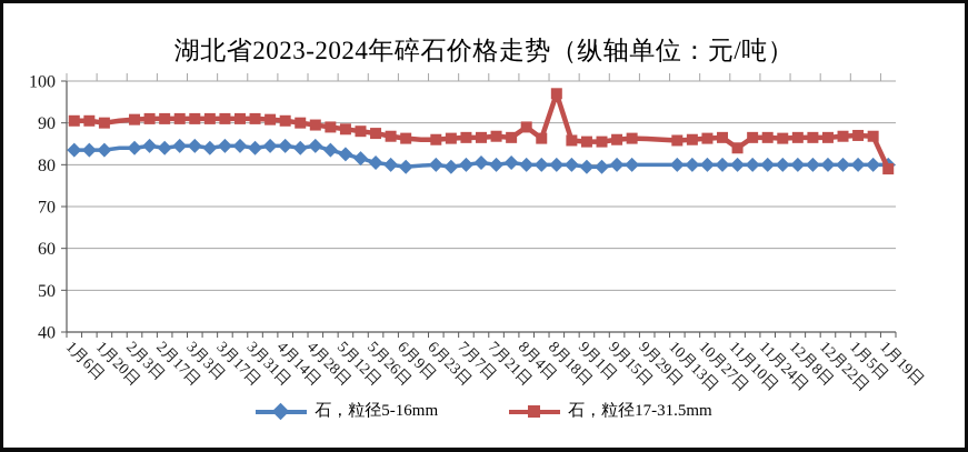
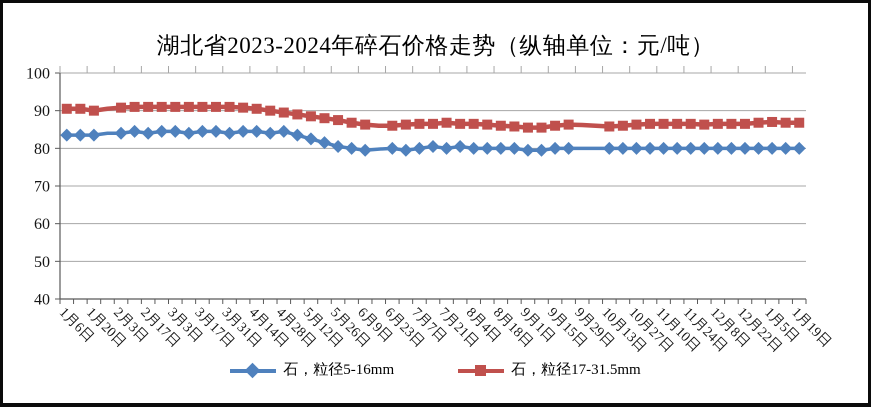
石，粒径17-31.5mm/8月4日: 89 -> 86
石，粒径17-31.5mm/8月18日: 97 -> 86
石，粒径17-31.5mm/11月10日: 84 -> 86
石，粒径17-31.5mm/1月19日: 79 -> 87
